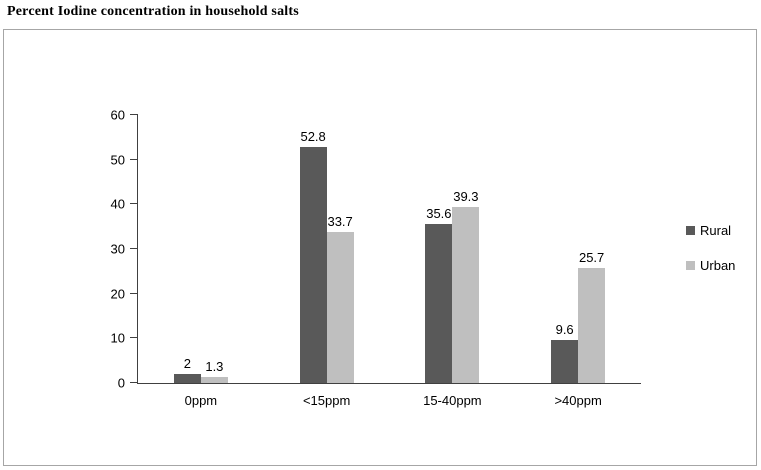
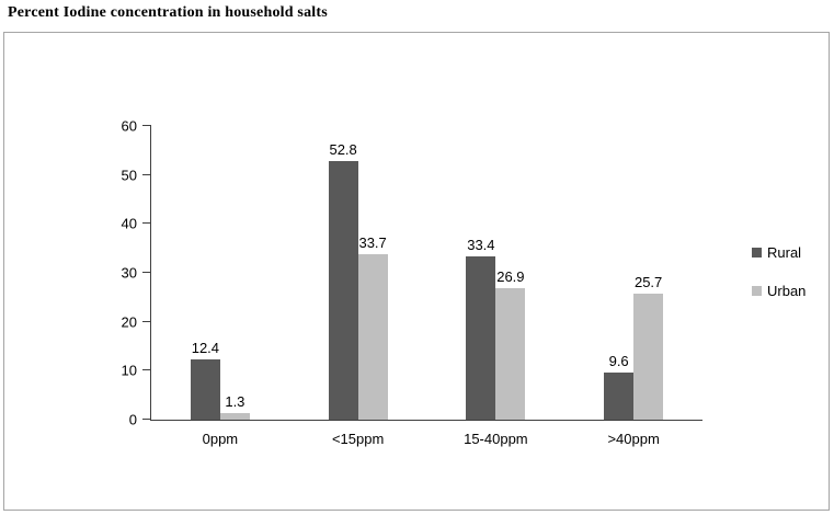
Rural/0ppm: 2 -> 12.4
Rural/15-40ppm: 35.6 -> 33.4
Urban/15-40ppm: 39.3 -> 26.9
